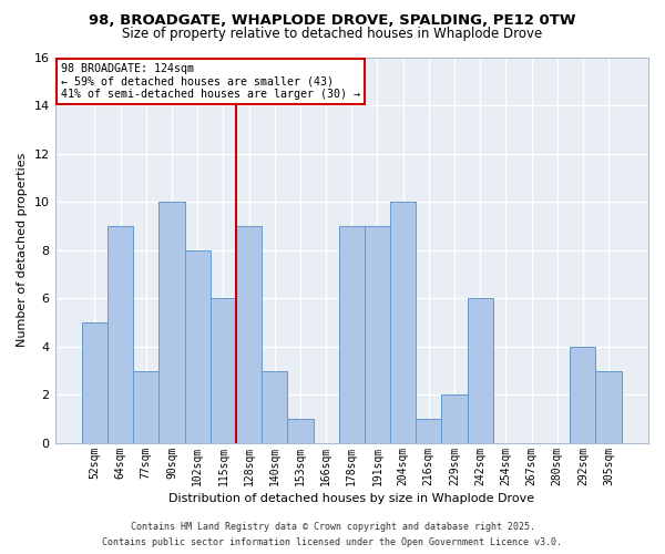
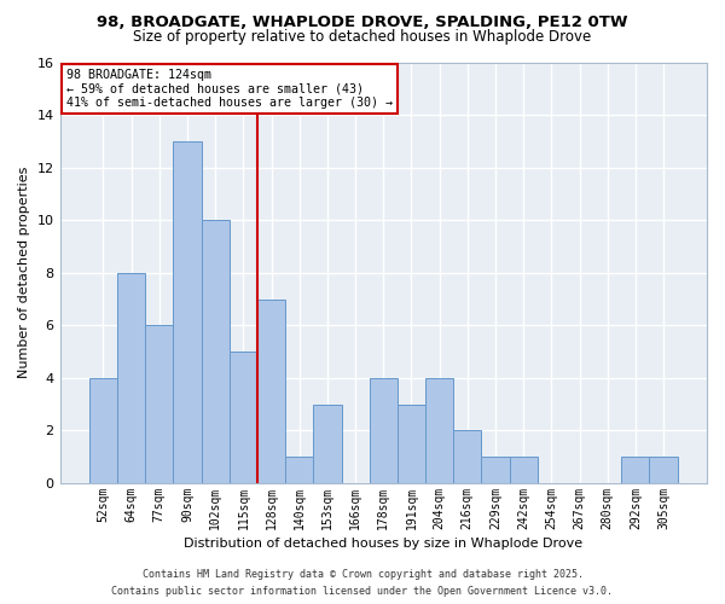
52sqm: 5 -> 4
64sqm: 9 -> 8
77sqm: 3 -> 6
90sqm: 10 -> 13
102sqm: 8 -> 10
115sqm: 6 -> 5
128sqm: 9 -> 7
140sqm: 3 -> 1
153sqm: 1 -> 3
178sqm: 9 -> 4
191sqm: 9 -> 3
204sqm: 10 -> 4
216sqm: 1 -> 2
229sqm: 2 -> 1
242sqm: 6 -> 1
292sqm: 4 -> 1
305sqm: 3 -> 1
